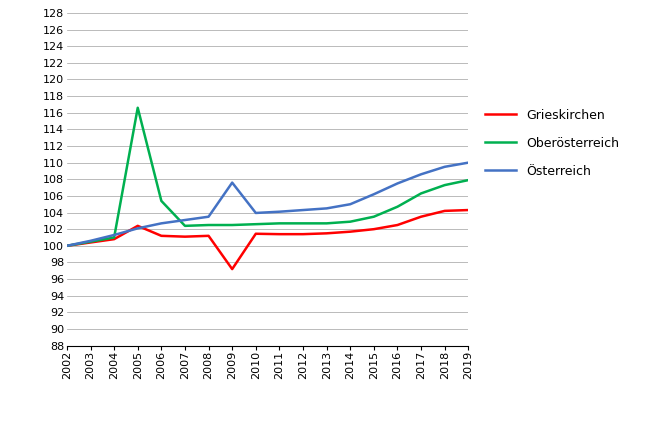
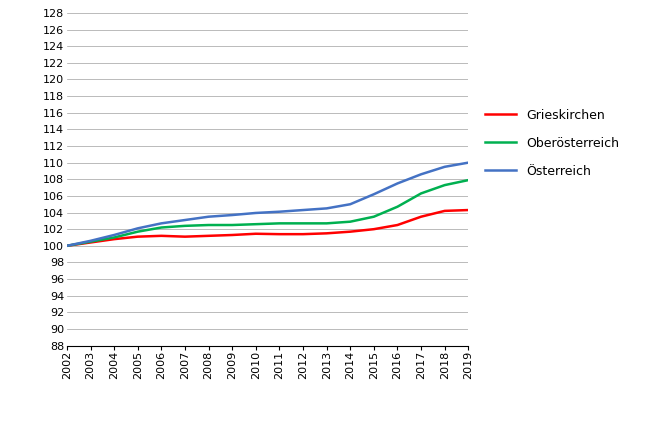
Grieskirchen/2005: 102.4 -> 101.1
Oberösterreich/2005: 116.6 -> 101.7
Oberösterreich/2006: 105.4 -> 102.2
Grieskirchen/2009: 97.2 -> 101.3
Österreich/2009: 107.6 -> 103.7
